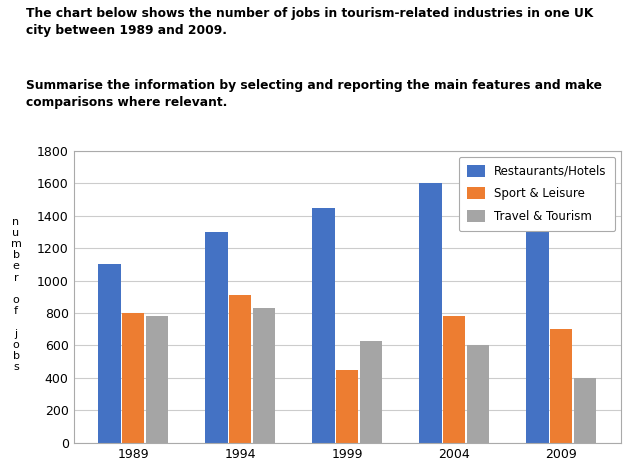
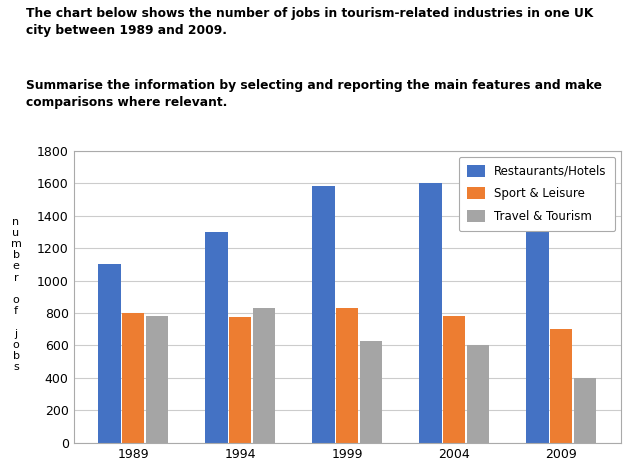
Sport & Leisure/1994: 910 -> 780
Restaurants/Hotels/1999: 1450 -> 1580
Sport & Leisure/1999: 450 -> 830
